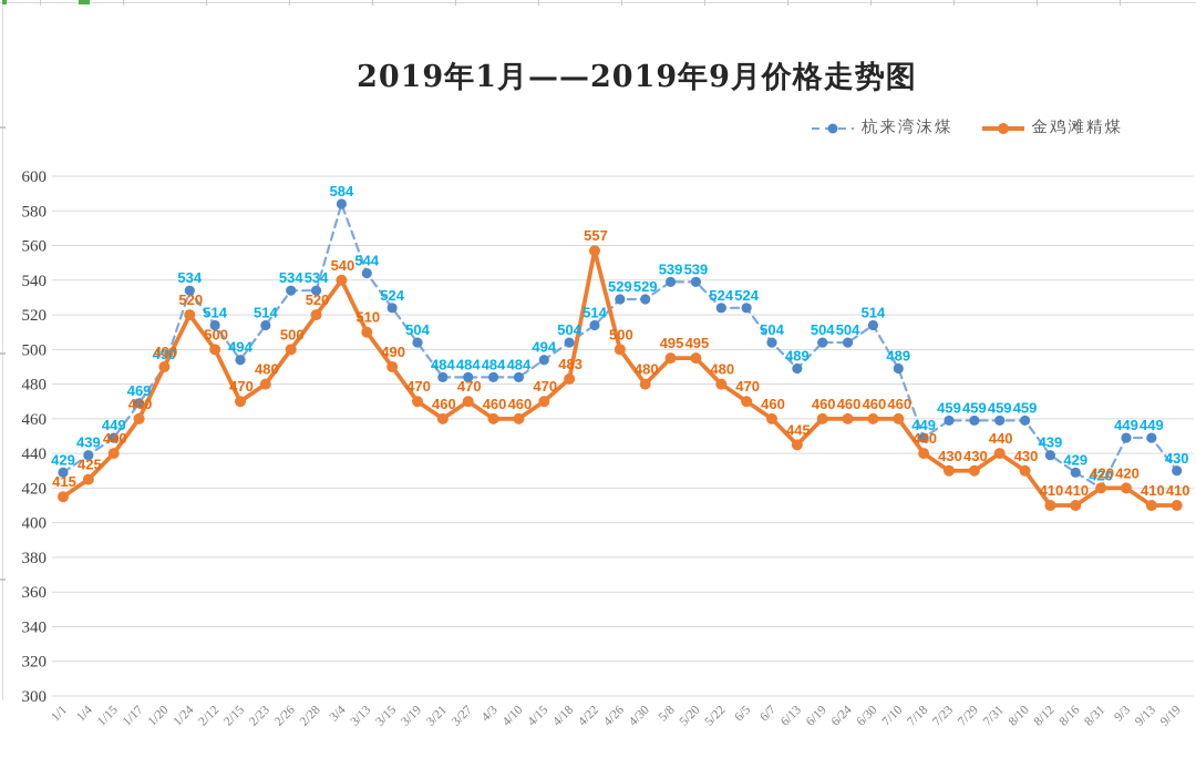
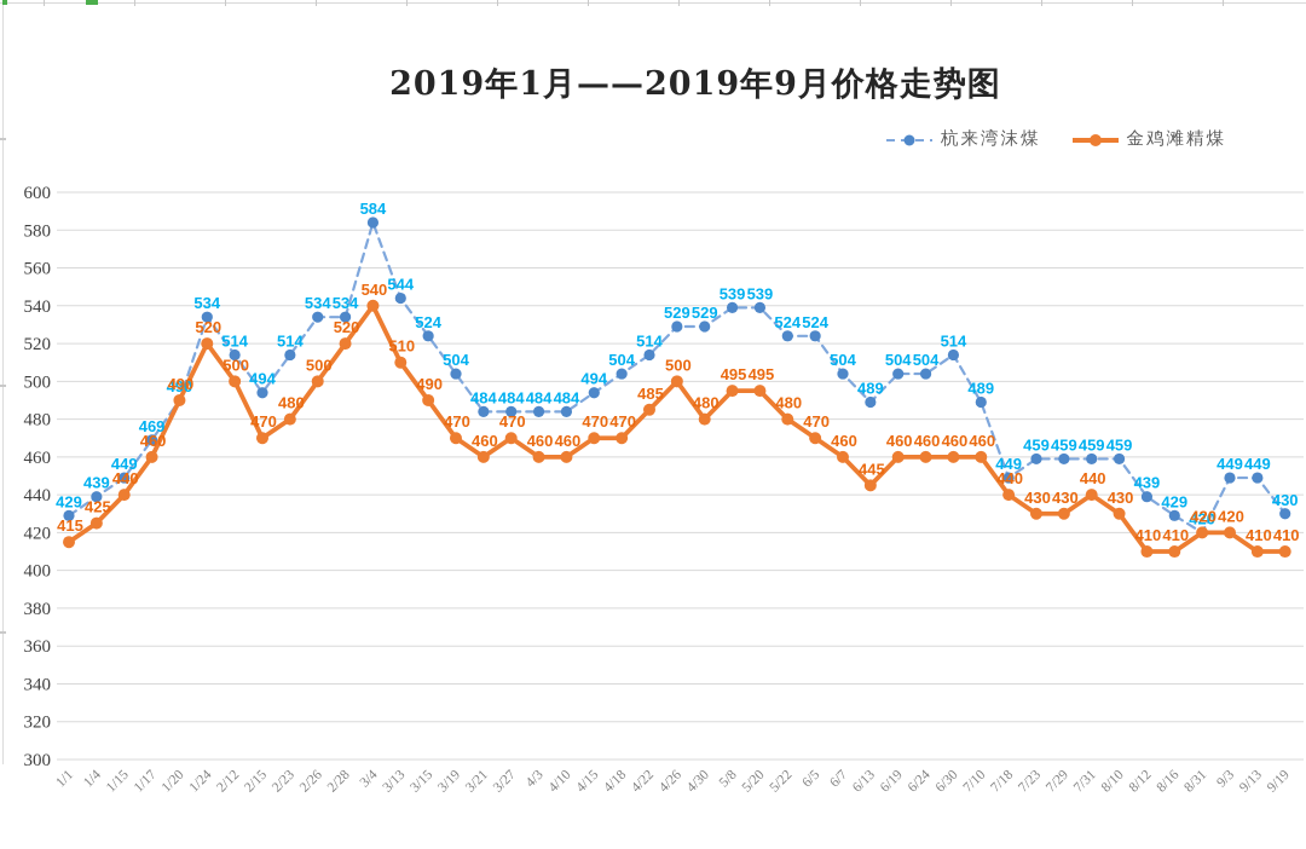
金鸡滩精煤/4/18: 483 -> 470
金鸡滩精煤/4/22: 557 -> 485
